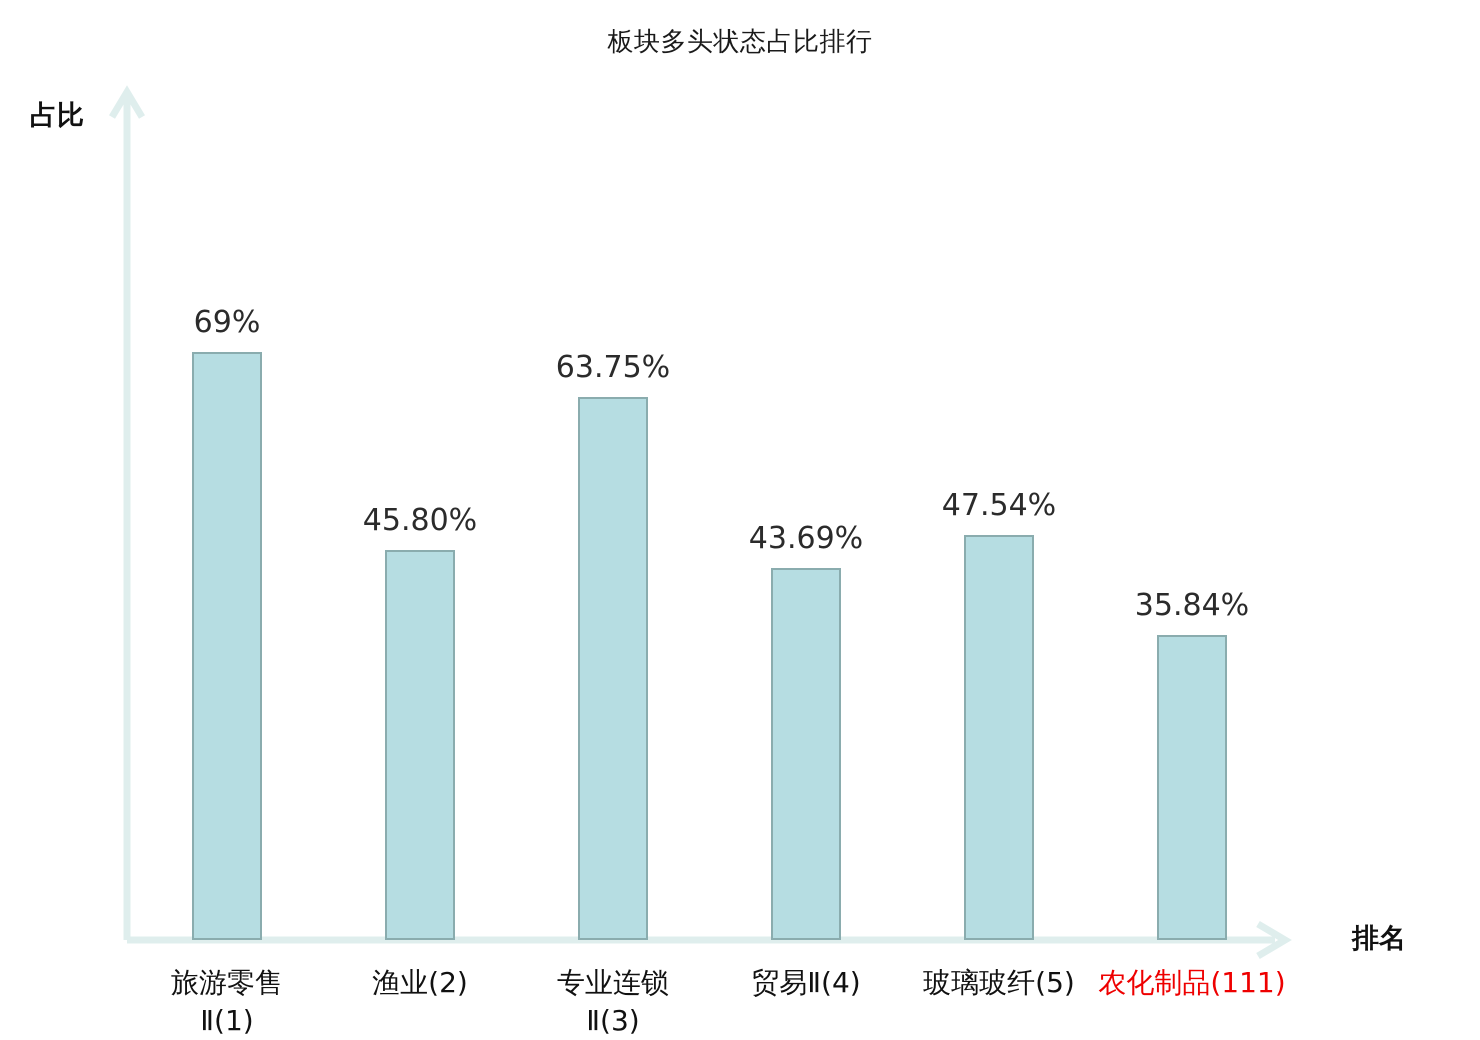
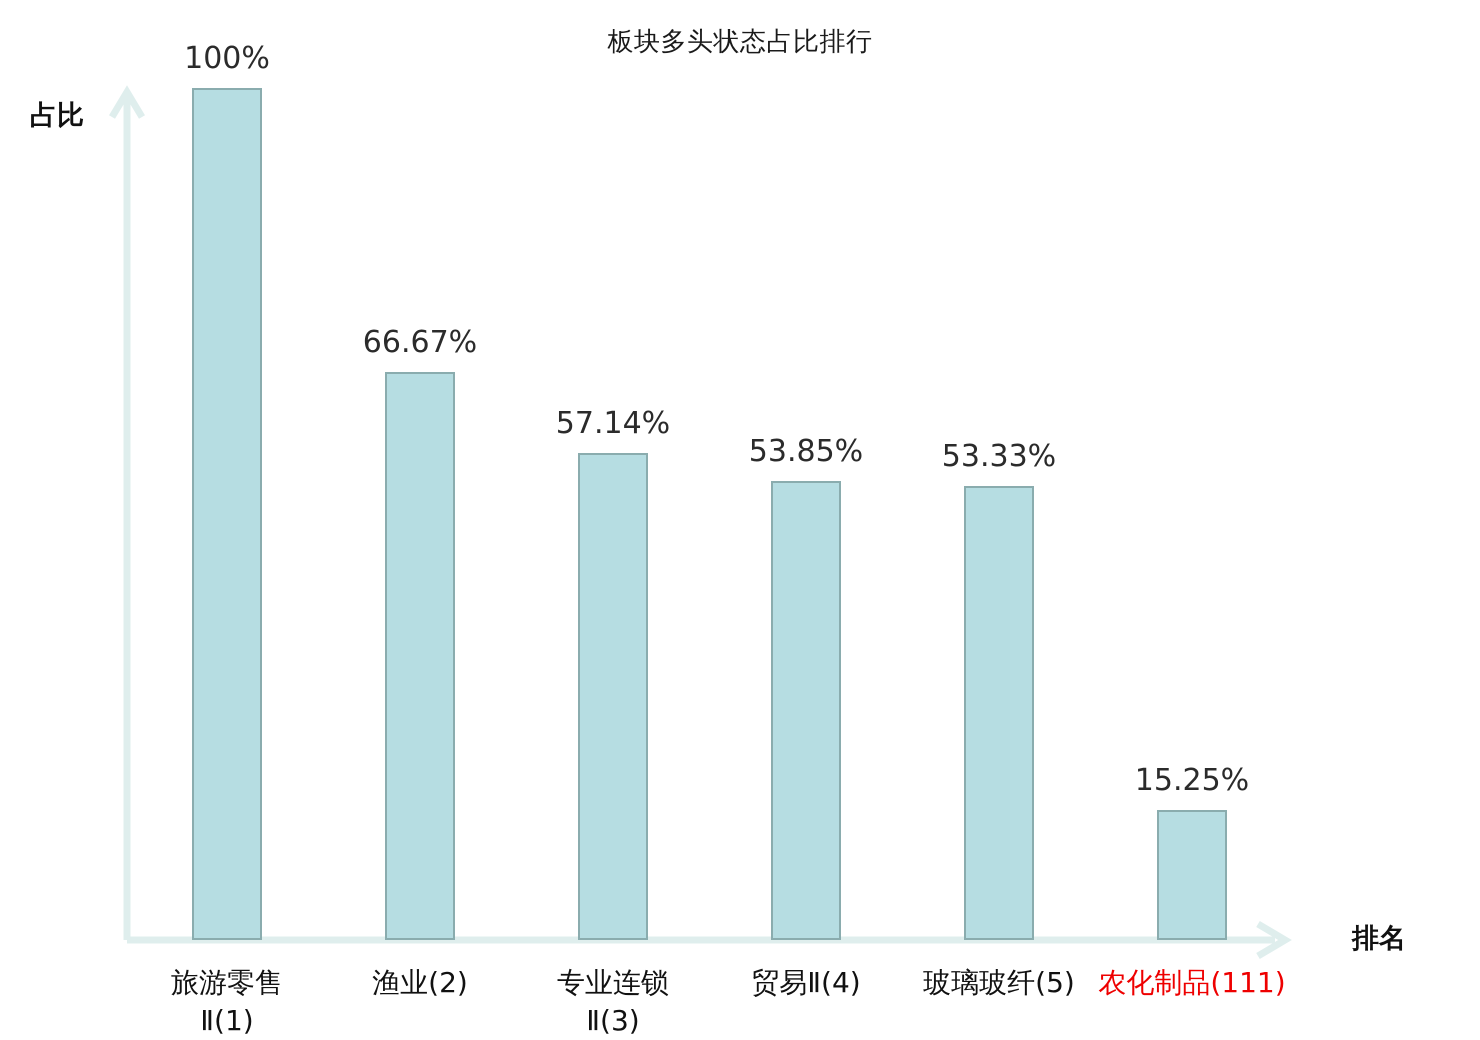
旅游零售 Ⅱ(1): 69% -> 100%
渔业(2): 45.80% -> 66.67%
专业连锁 Ⅱ(3): 63.75% -> 57.14%
贸易Ⅱ(4): 43.69% -> 53.85%
玻璃玻纤(5): 47.54% -> 53.33%
农化制品(111): 35.84% -> 15.25%
